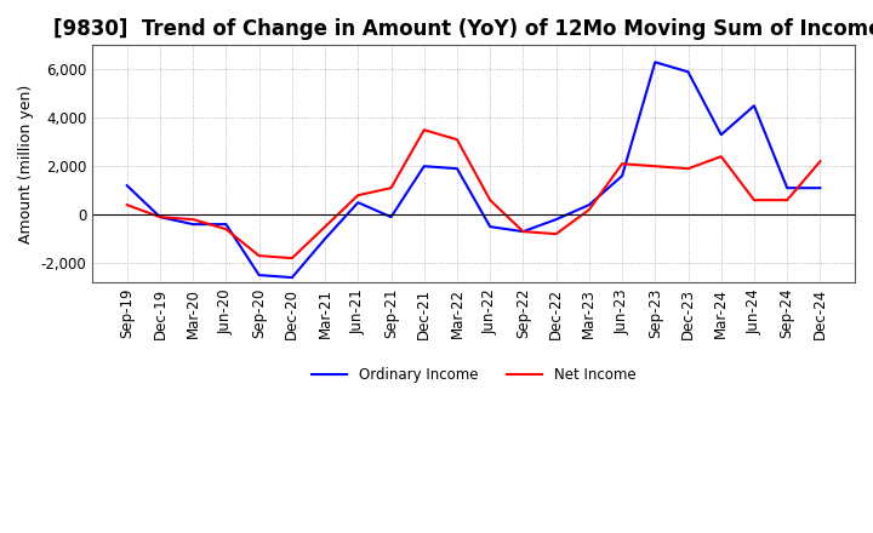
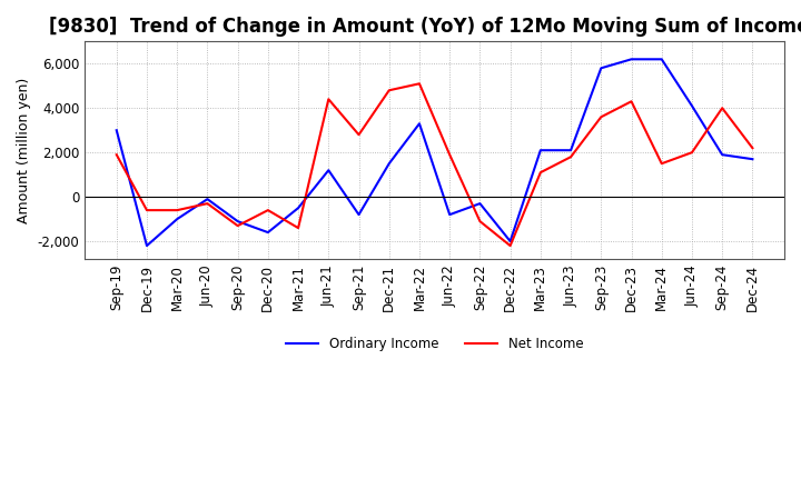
Ordinary Income/Sep-19: 1,200 -> 3,000
Net Income/Sep-19: 400 -> 1,900
Ordinary Income/Dec-19: -100 -> -2,200
Net Income/Dec-19: -100 -> -600
Ordinary Income/Mar-20: -400 -> -1,000
Net Income/Mar-20: -200 -> -600
Ordinary Income/Jun-20: -400 -> -100
Net Income/Jun-20: -600 -> -300
Ordinary Income/Sep-20: -2,500 -> -1,100
Net Income/Sep-20: -1,700 -> -1,300
Ordinary Income/Dec-20: -2,600 -> -1,600
Net Income/Dec-20: -1,800 -> -600
Ordinary Income/Mar-21: -1,000 -> -500
Net Income/Mar-21: -500 -> -1,400
Ordinary Income/Jun-21: 500 -> 1,200
Net Income/Jun-21: 800 -> 4,400
Ordinary Income/Sep-21: -100 -> -800
Net Income/Sep-21: 1,100 -> 2,800
Ordinary Income/Dec-21: 2,000 -> 1,500
Net Income/Dec-21: 3,500 -> 4,800
Ordinary Income/Mar-22: 1,900 -> 3,300
Net Income/Mar-22: 3,100 -> 5,100
Ordinary Income/Jun-22: -500 -> -800
Net Income/Jun-22: 600 -> 1,900
Ordinary Income/Sep-22: -700 -> -300
Net Income/Sep-22: -700 -> -1,100
Ordinary Income/Dec-22: -200 -> -2,000
Net Income/Dec-22: -800 -> -2,200
Ordinary Income/Mar-23: 400 -> 2,100
Net Income/Mar-23: 200 -> 1,100
Ordinary Income/Jun-23: 1,600 -> 2,100
Net Income/Jun-23: 2,100 -> 1,800
Ordinary Income/Sep-23: 6,300 -> 5,800
Net Income/Sep-23: 2,000 -> 3,600
Ordinary Income/Dec-23: 5,900 -> 6,200
Net Income/Dec-23: 1,900 -> 4,300
Ordinary Income/Mar-24: 3,300 -> 6,200
Net Income/Mar-24: 2,400 -> 1,500
Ordinary Income/Jun-24: 4,500 -> 4,100
Net Income/Jun-24: 600 -> 2,000
Ordinary Income/Sep-24: 1,100 -> 1,900
Net Income/Sep-24: 600 -> 4,000
Ordinary Income/Dec-24: 1,100 -> 1,700
